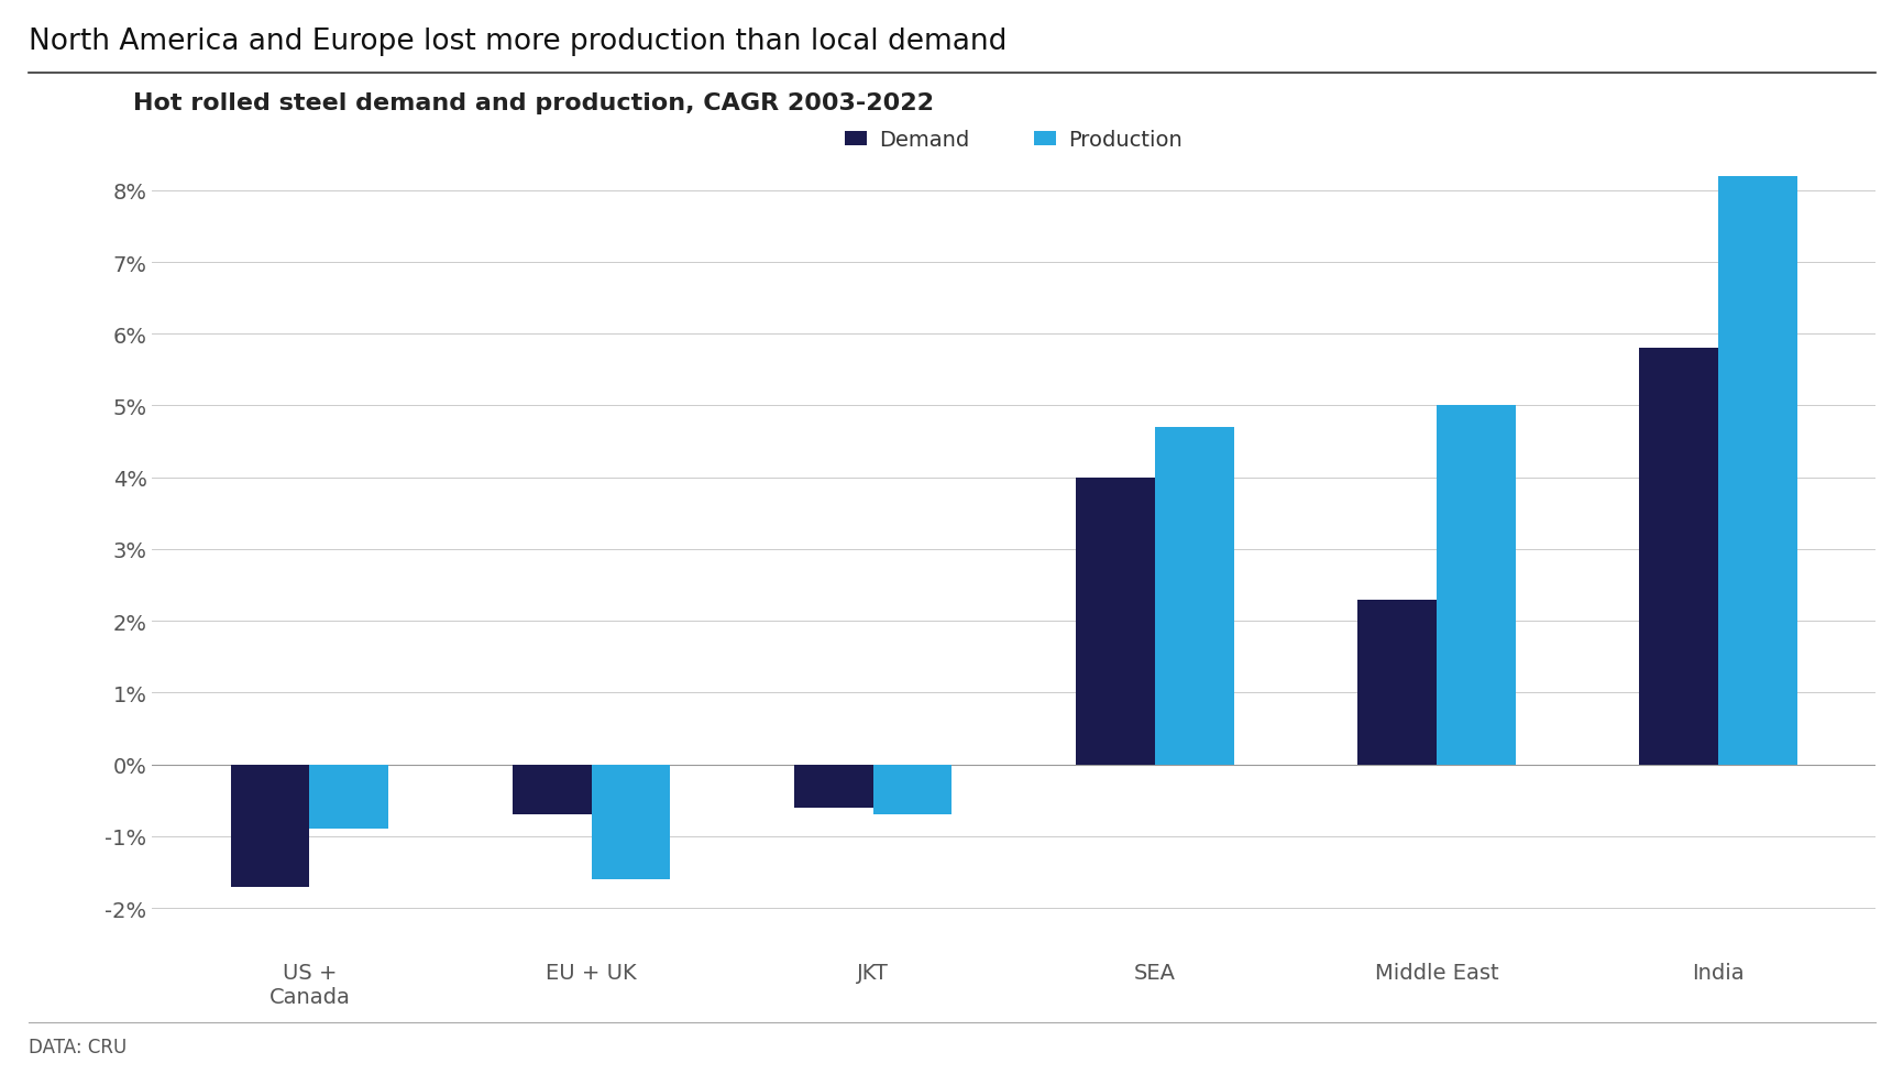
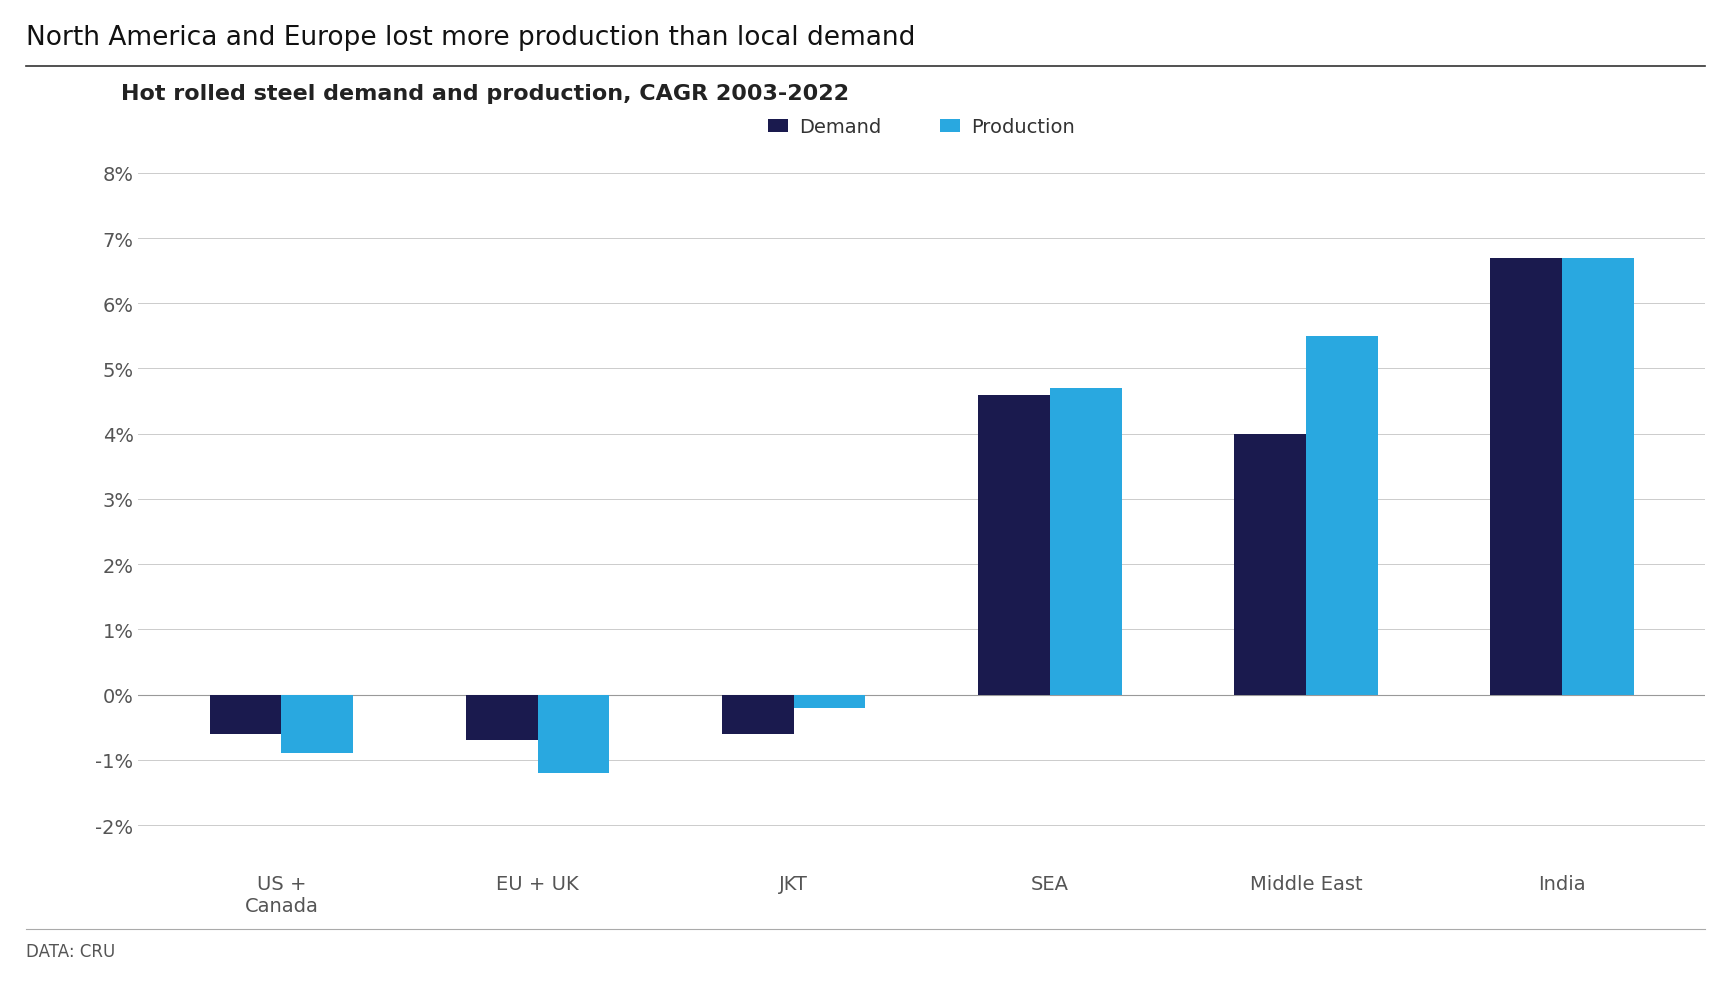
Demand/US + Canada: -1.7% -> -0.6%
Production/EU + UK: -1.6% -> -1.2%
Production/JKT: -0.7% -> -0.2%
Demand/SEA: 4.0% -> 4.6%
Demand/Middle East: 2.3% -> 4.0%
Production/Middle East: 5.0% -> 5.5%
Demand/India: 5.8% -> 6.7%
Production/India: 8.2% -> 6.7%
